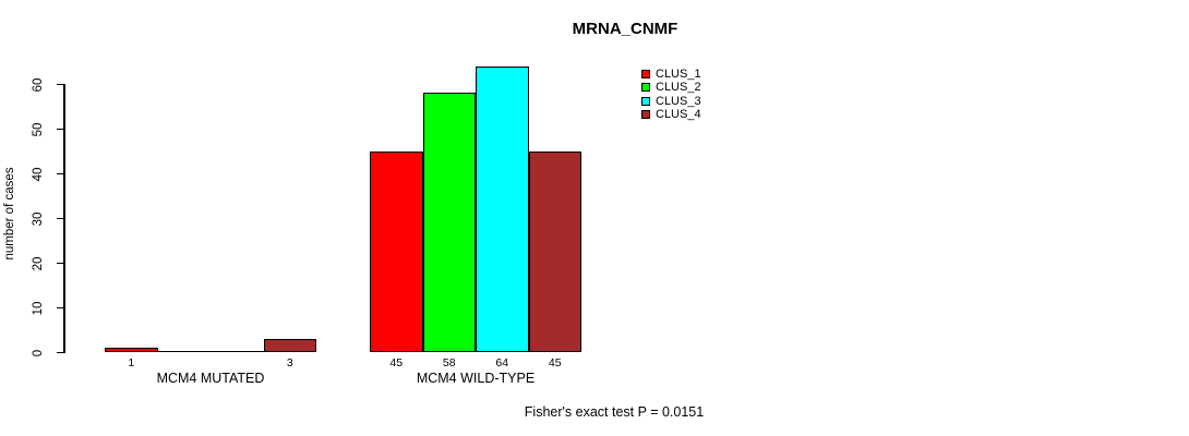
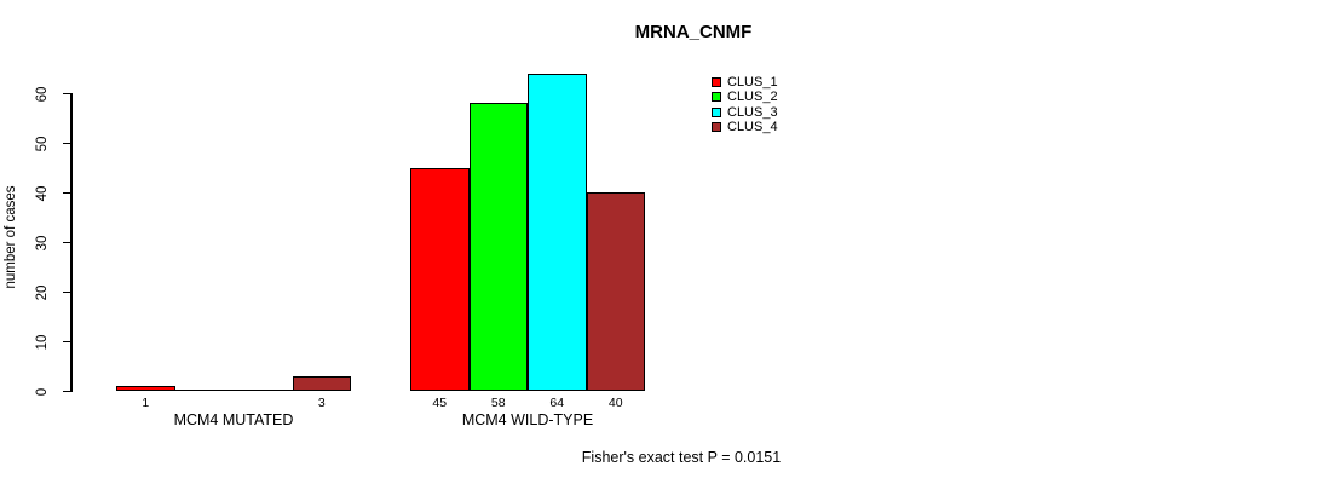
CLUS_4/MCM4 WILD-TYPE: 45 -> 40
